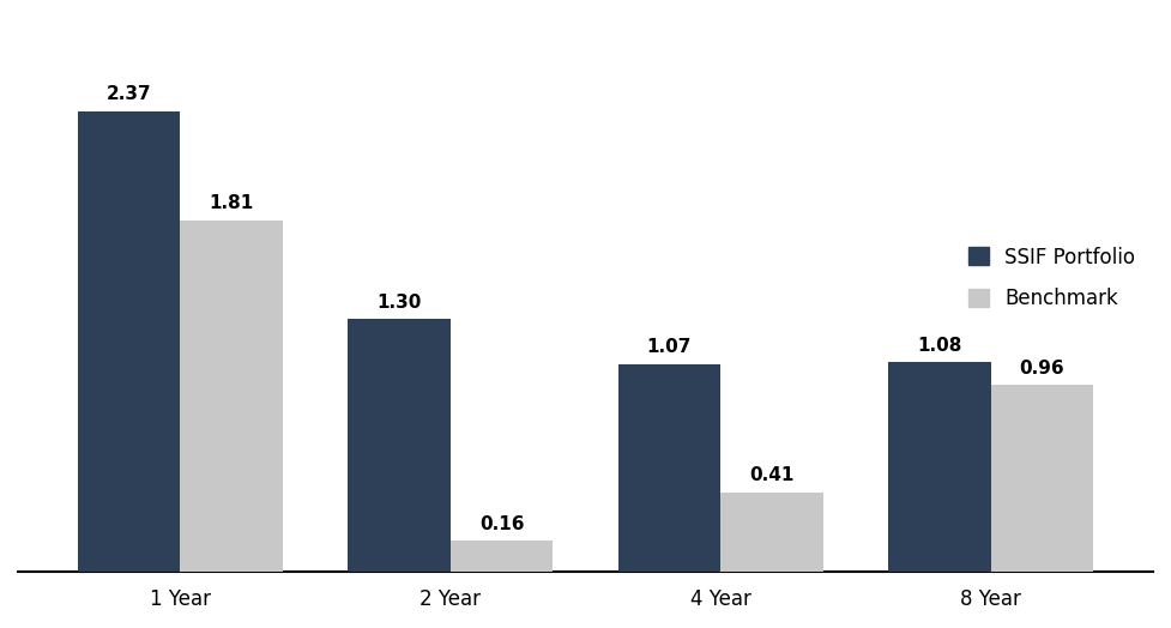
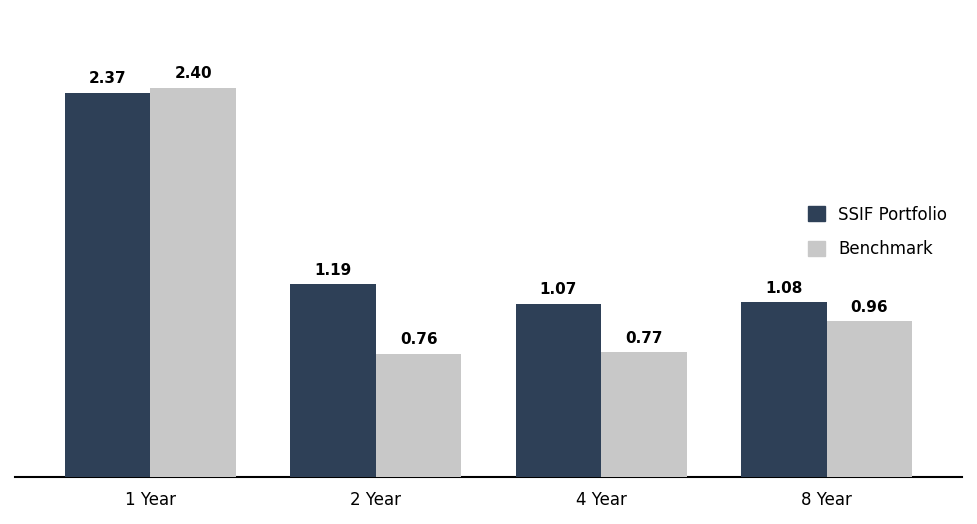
Benchmark/1 Year: 1.81 -> 2.40
SSIF Portfolio/2 Year: 1.30 -> 1.19
Benchmark/2 Year: 0.16 -> 0.76
Benchmark/4 Year: 0.41 -> 0.77
